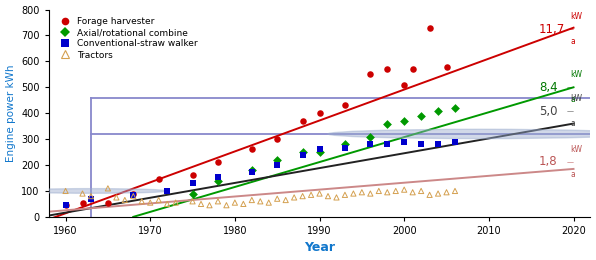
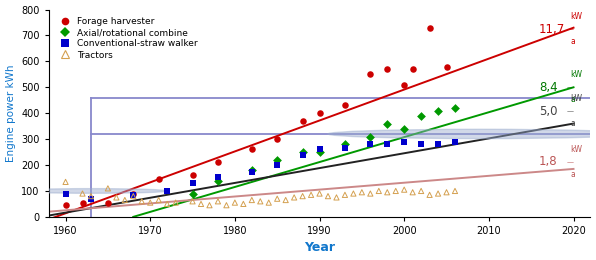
Conventional-straw walker/1960: 45 -> 90
Tractors/1960: 100 -> 135
Axial/rotational combine/2000: 370 -> 340
